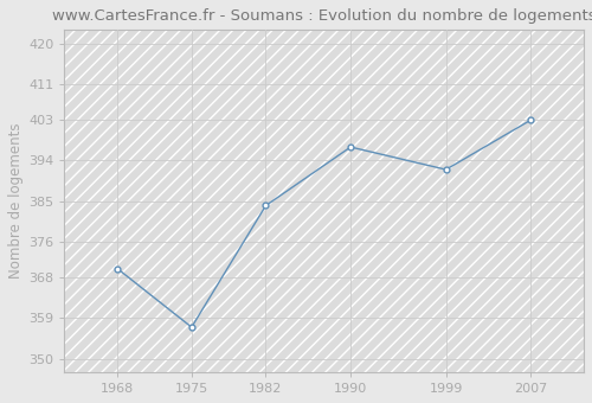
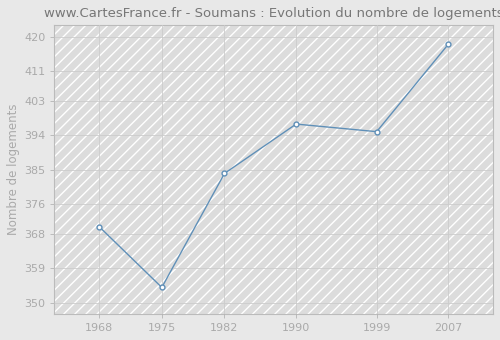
1975: 357 -> 354
1999: 392 -> 395
2007: 403 -> 418
